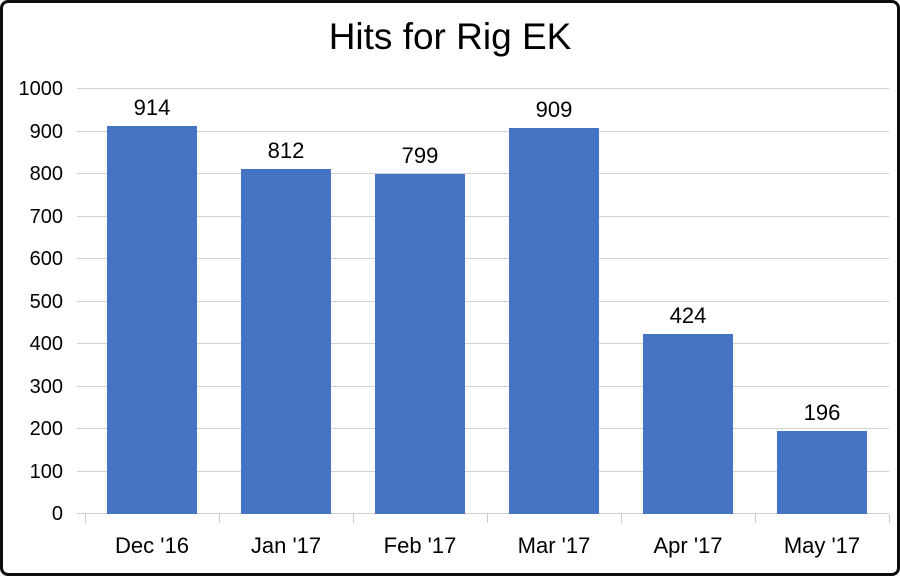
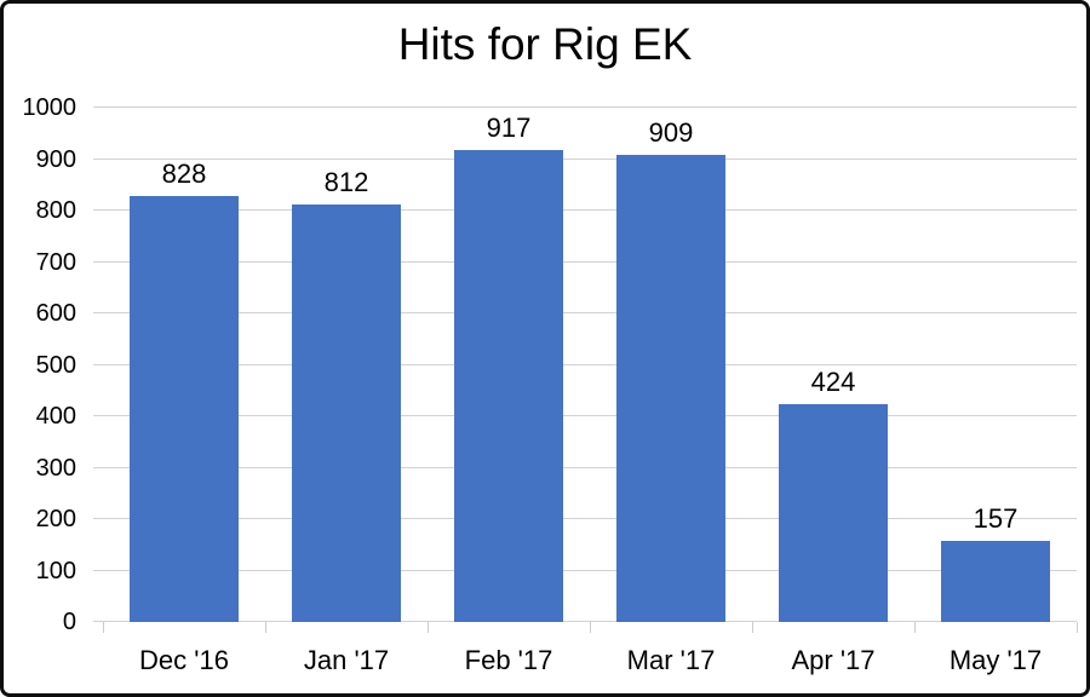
Dec '16: 914 -> 828
Feb '17: 799 -> 917
May '17: 196 -> 157
